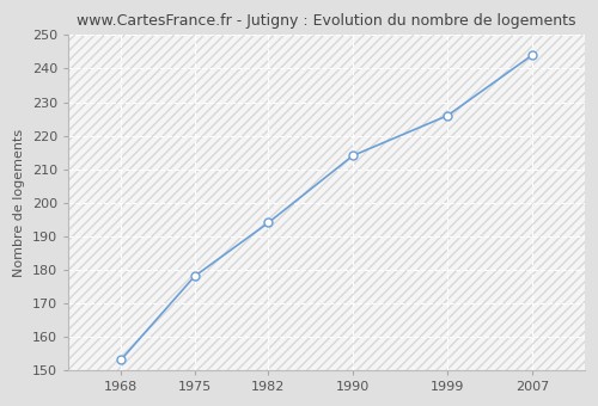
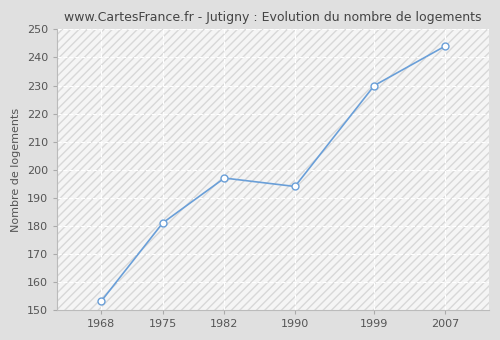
1975: 178 -> 181
1982: 194 -> 197
1990: 214 -> 194
1999: 226 -> 230
